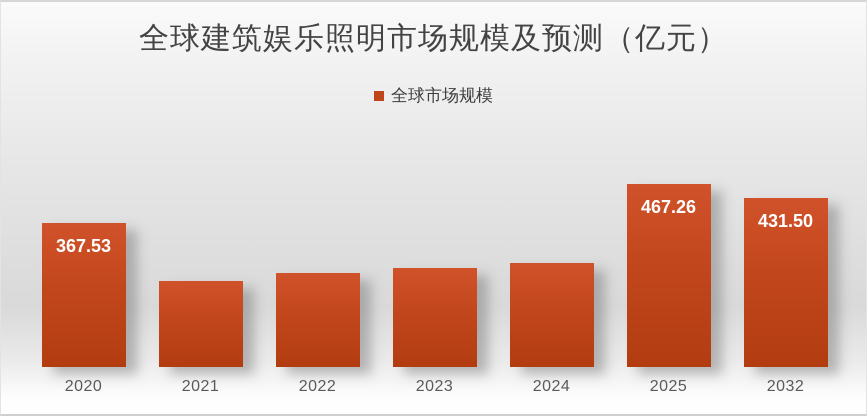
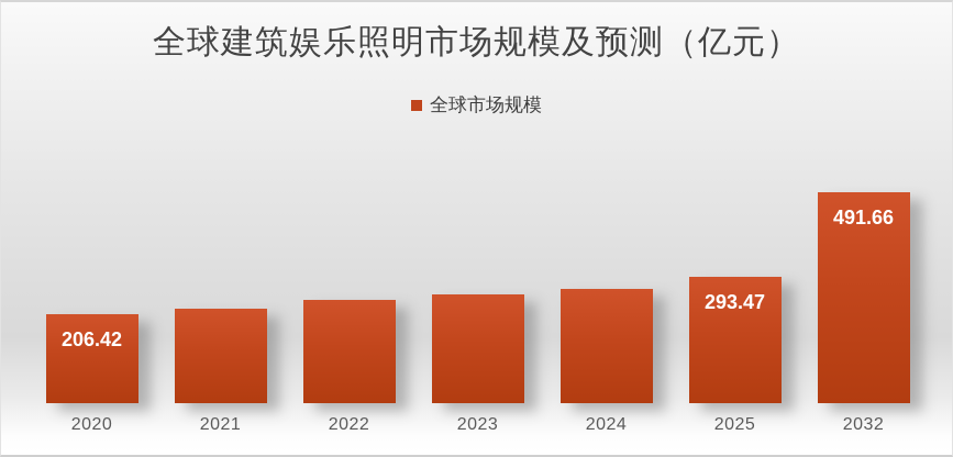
2020: 367.53 -> 206.42
2025: 467.26 -> 293.47
2032: 431.50 -> 491.66
